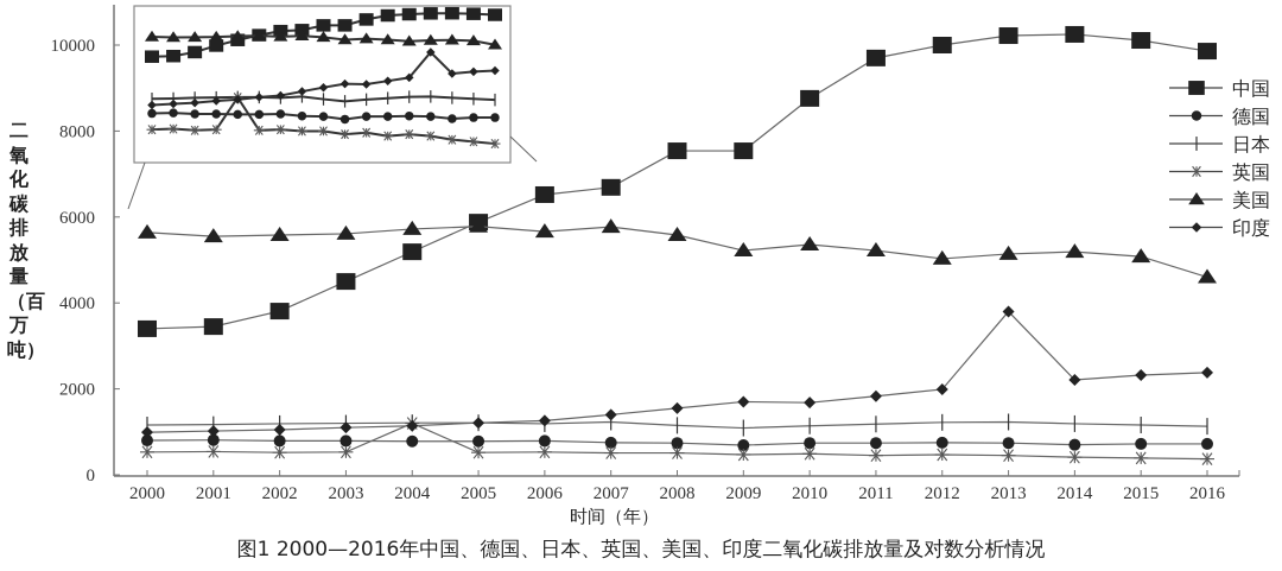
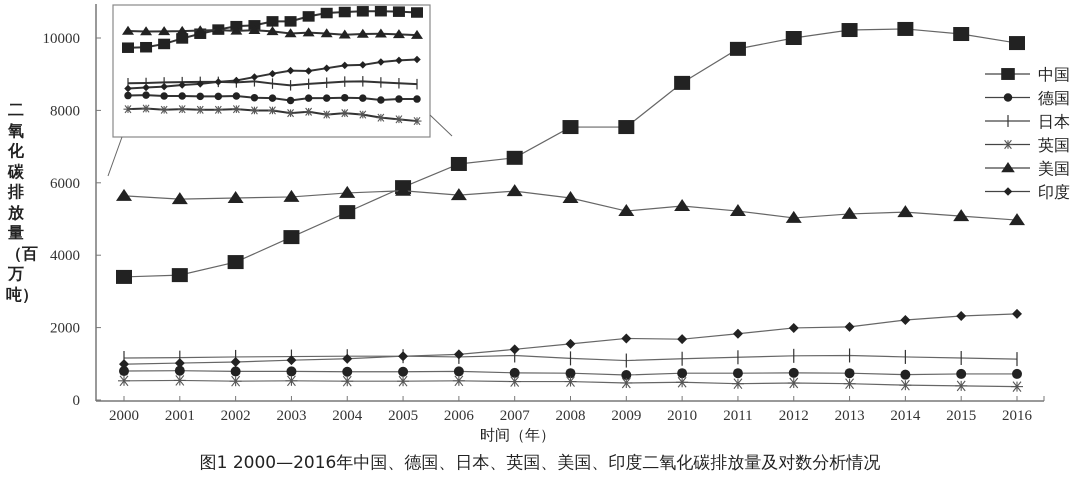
英国/2004: 1200 -> 500
印度/2013: 3800 -> 2000
美国/2016: 4600 -> 5000
